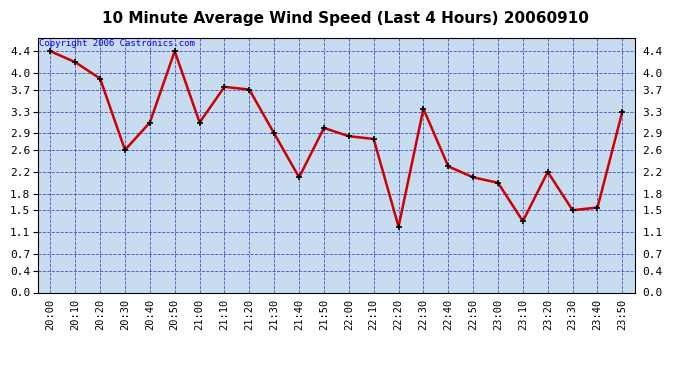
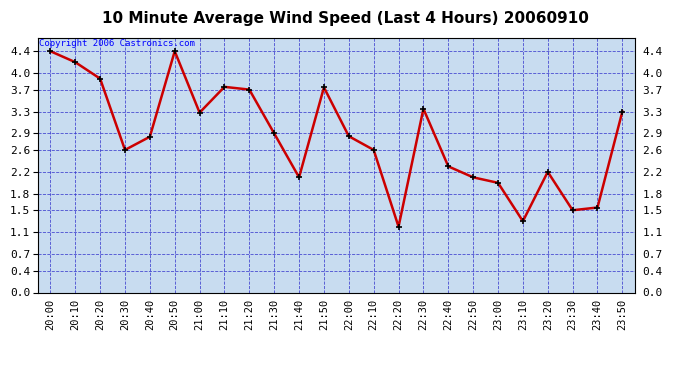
20:40: 3.10 -> 2.84
21:00: 3.10 -> 3.28
21:50: 3.00 -> 3.74
22:10: 2.80 -> 2.60
